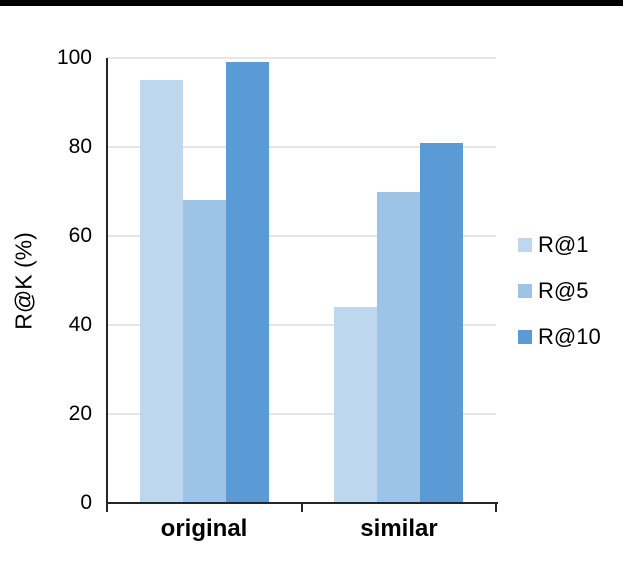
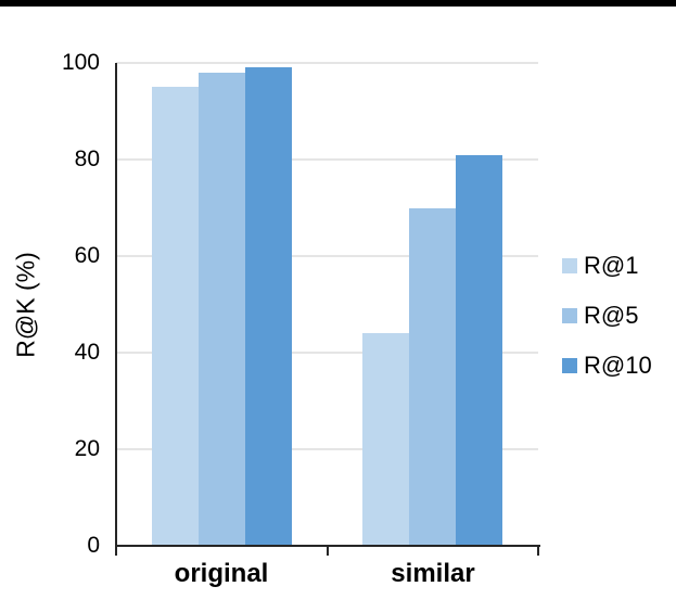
R@5/original: 68 -> 98
